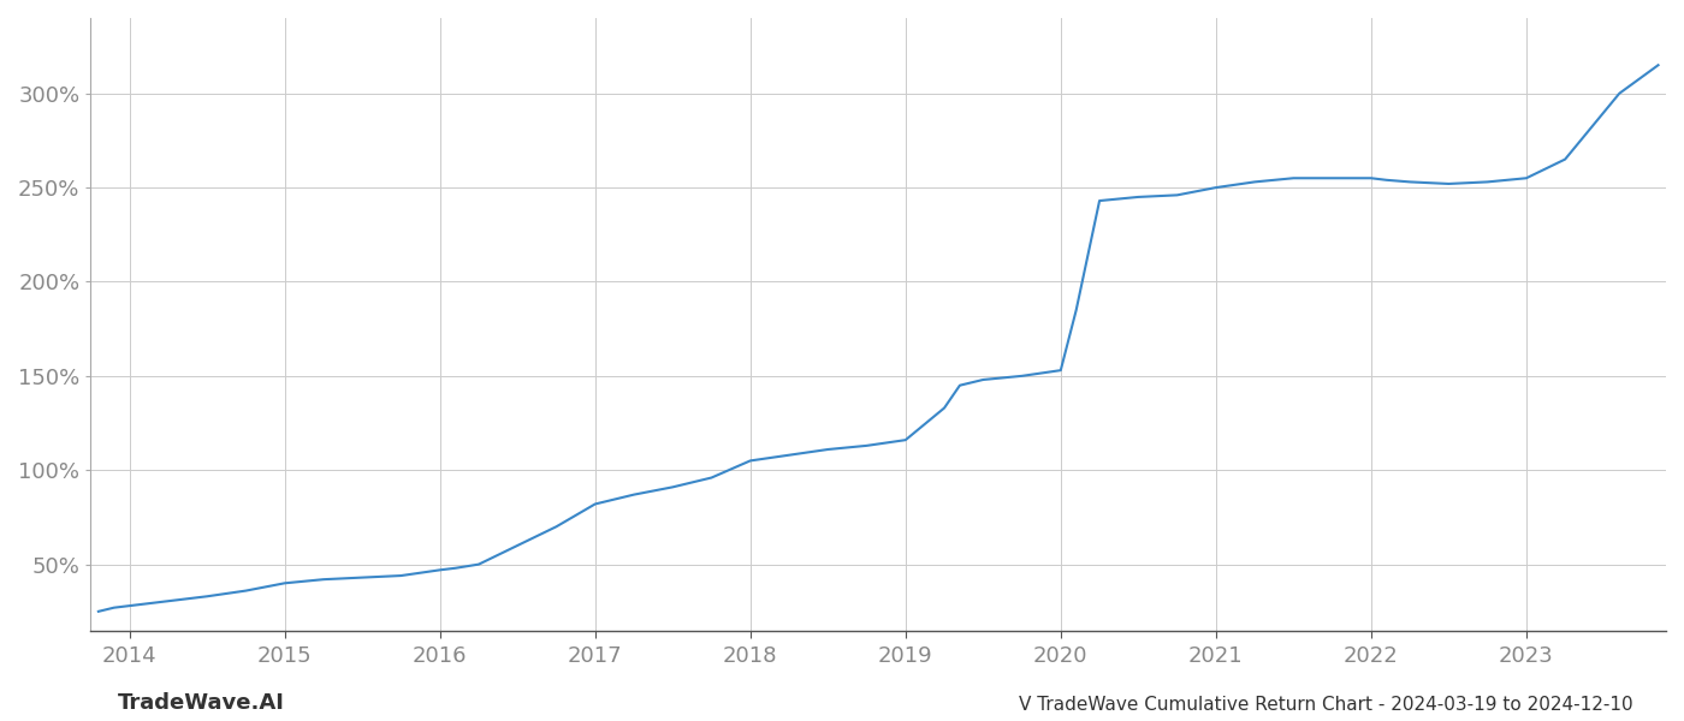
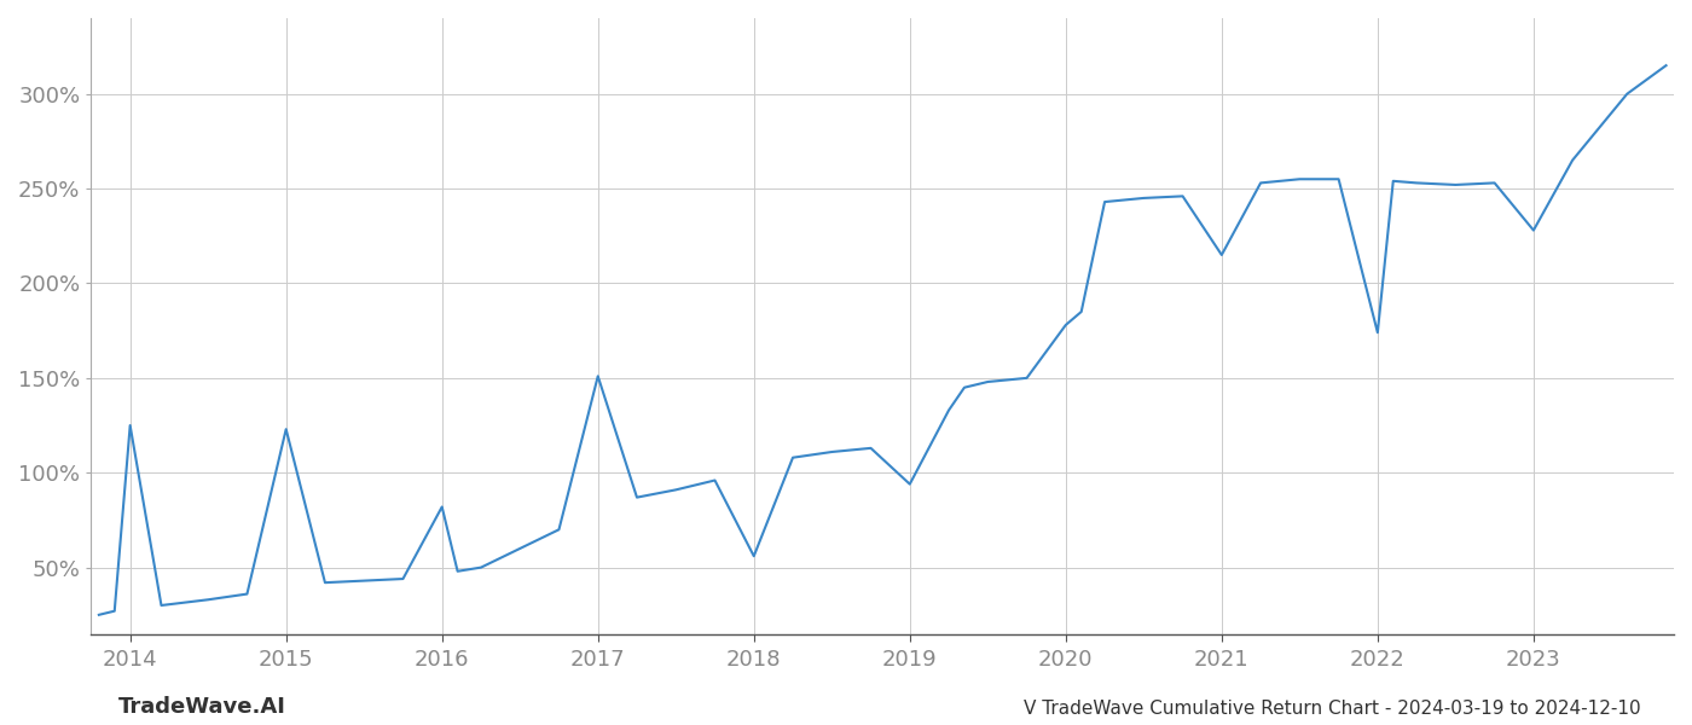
2014: 28% -> 125%
2015: 40% -> 123%
2016: 47% -> 82%
2017: 82% -> 151%
2018: 105% -> 56%
2019: 116% -> 94%
2020: 153% -> 178%
2021: 250% -> 215%
2022: 255% -> 174%
2023: 255% -> 228%
